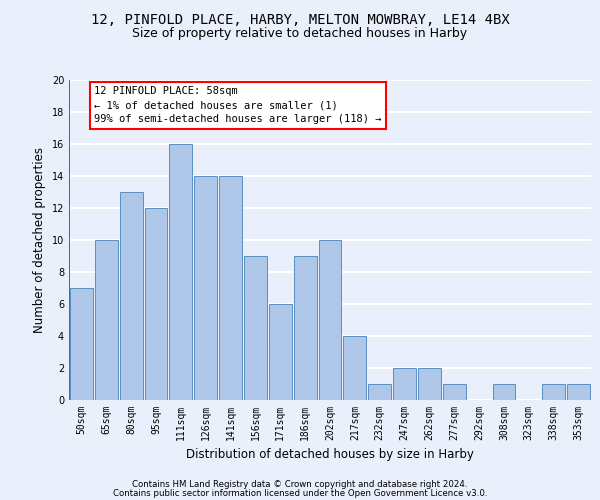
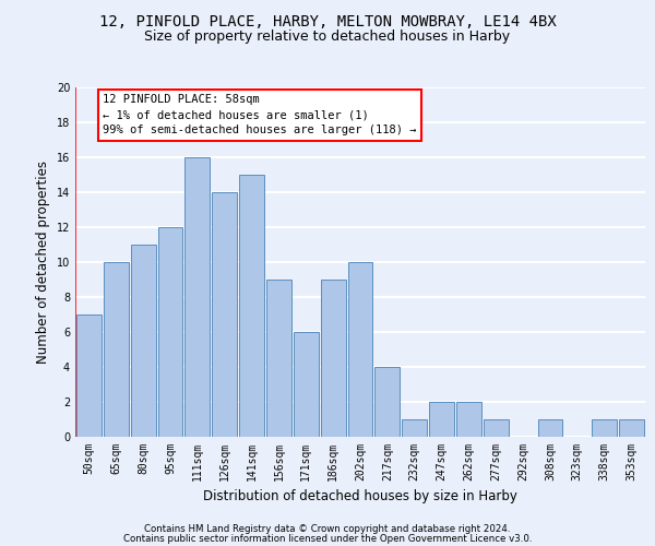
80sqm: 13 -> 11
141sqm: 14 -> 15
